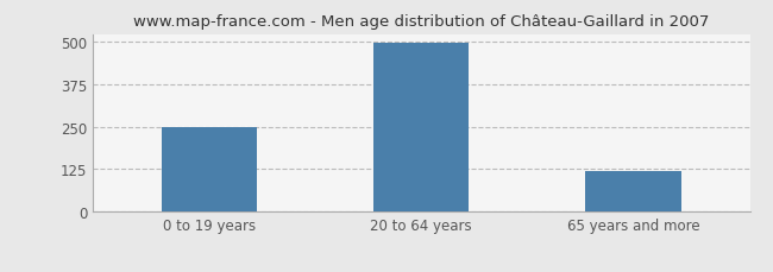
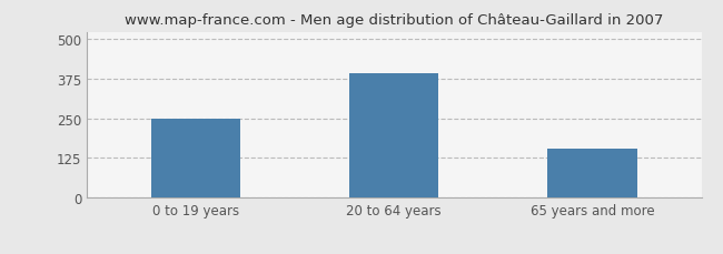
20 to 64 years: 494 -> 390
65 years and more: 118 -> 155
